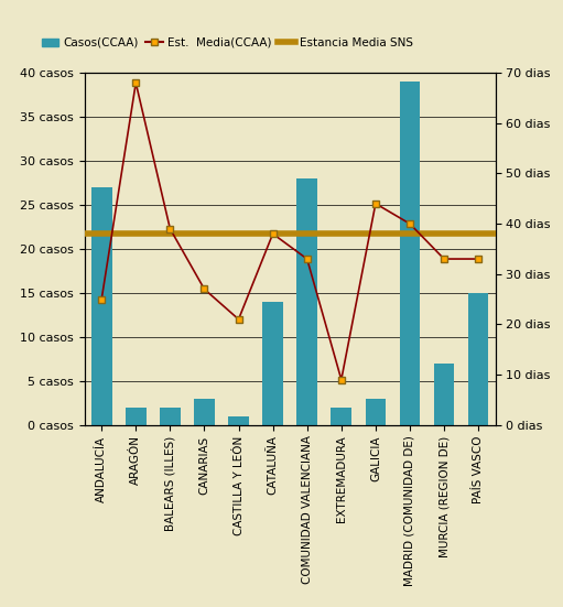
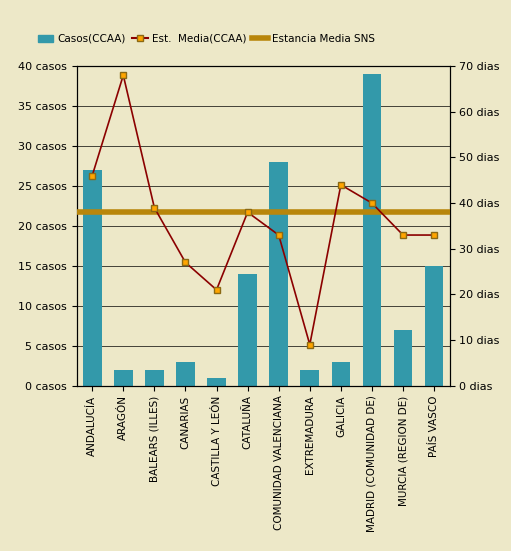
Est. Media(CCAA)/ANDALUCÍA: 25 dias -> 46 dias
